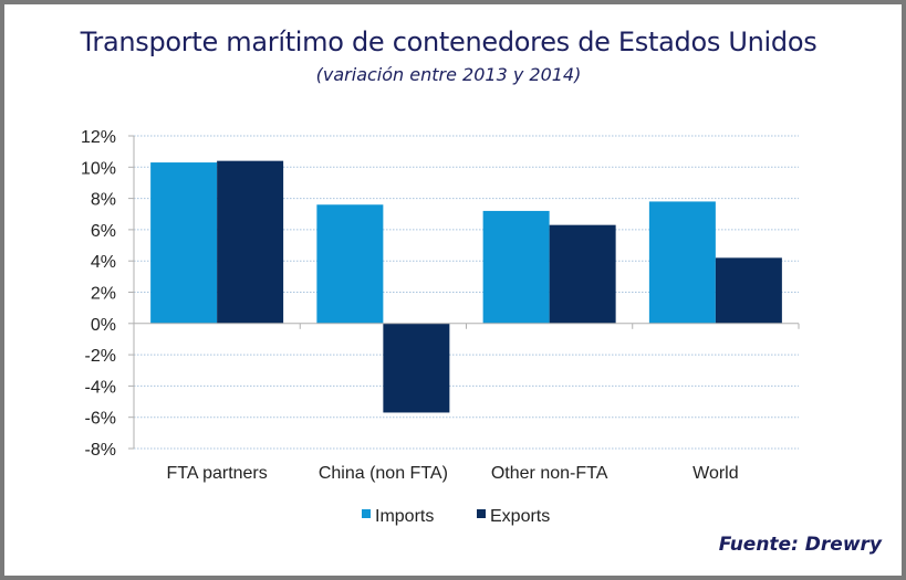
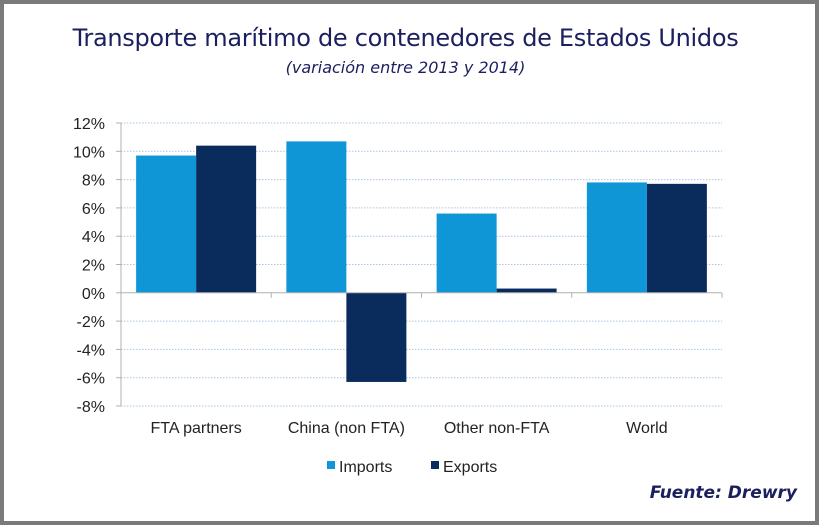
Imports/FTA partners: 10.3% -> 9.7%
Imports/China (non FTA): 7.6% -> 10.7%
Exports/China (non FTA): -5.7% -> -6.3%
Imports/Other non-FTA: 7.2% -> 5.6%
Exports/Other non-FTA: 6.3% -> 0.3%
Exports/World: 4.2% -> 7.7%
